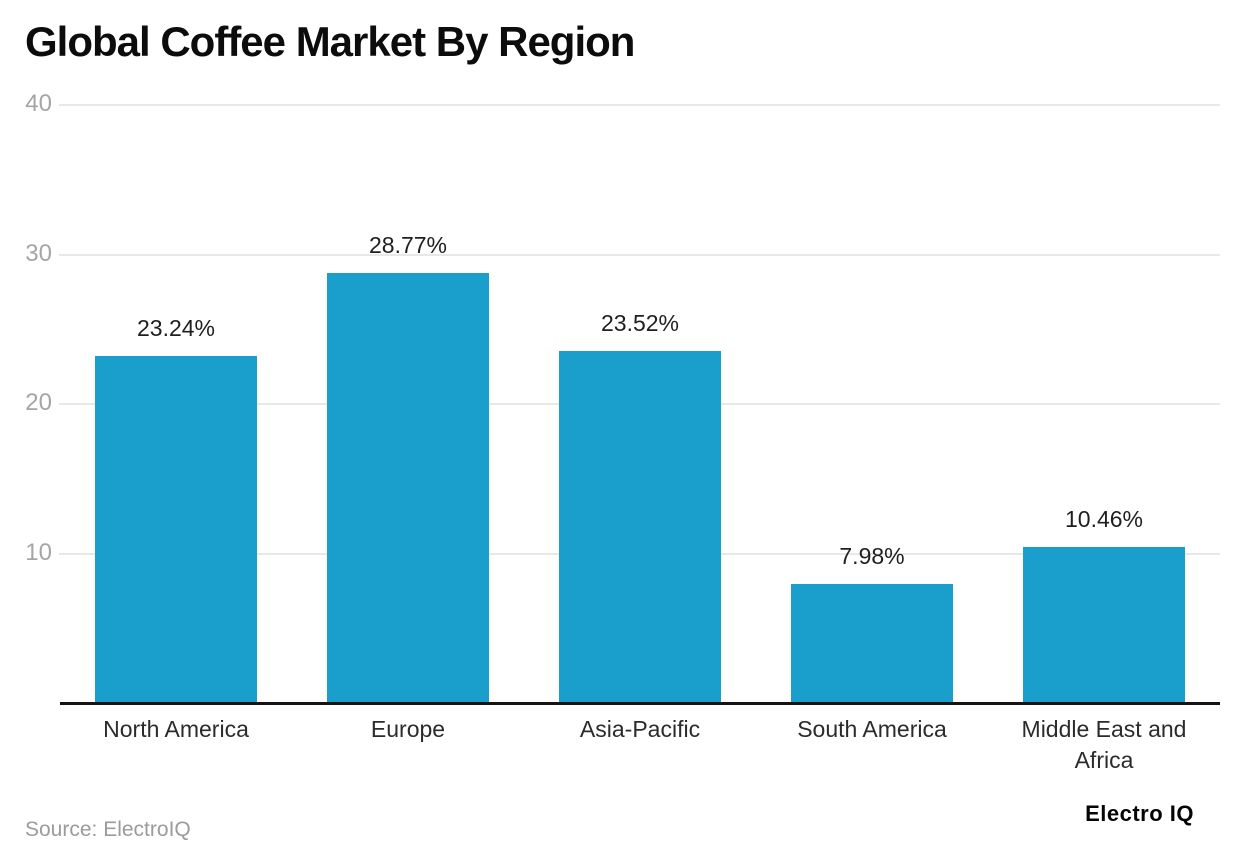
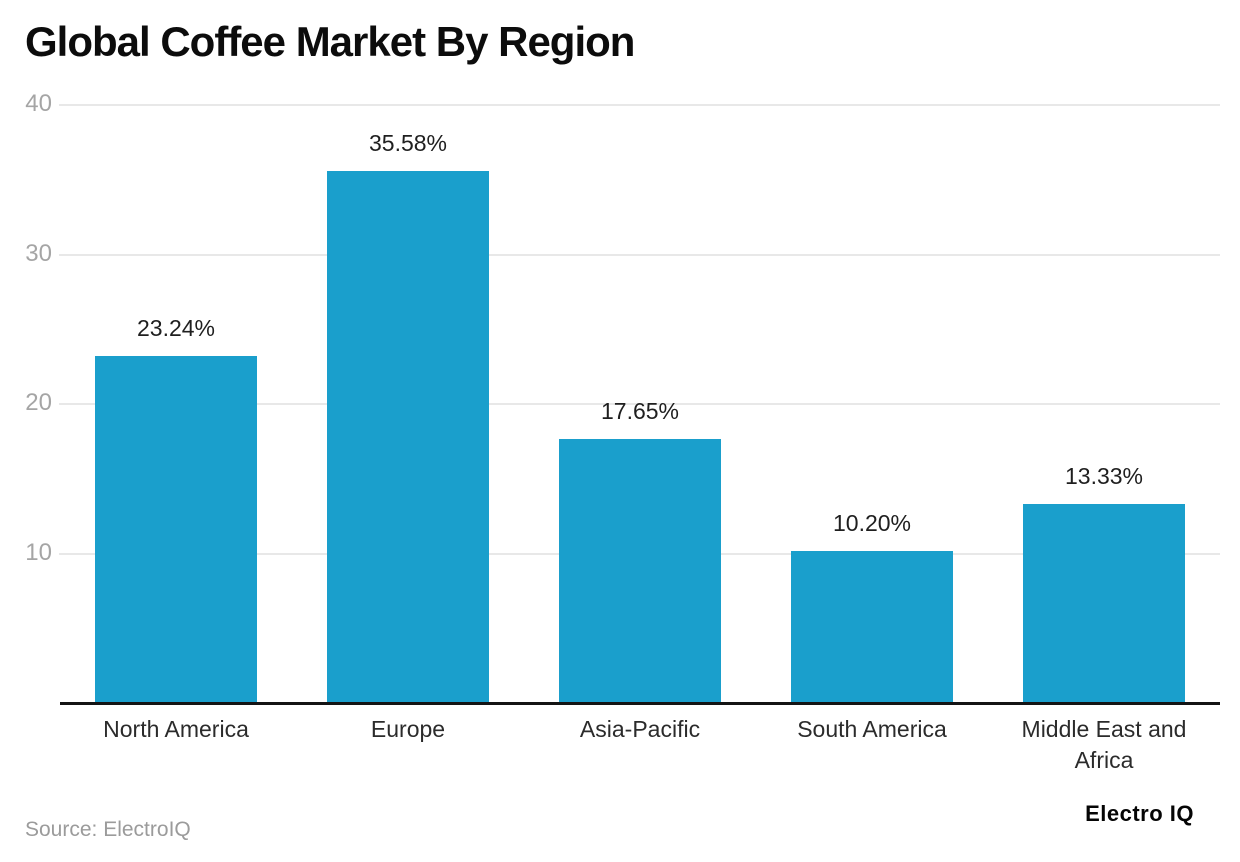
Europe: 28.77% -> 35.58%
Asia-Pacific: 23.52% -> 17.65%
South America: 7.98% -> 10.20%
Middle East and Africa: 10.46% -> 13.33%
